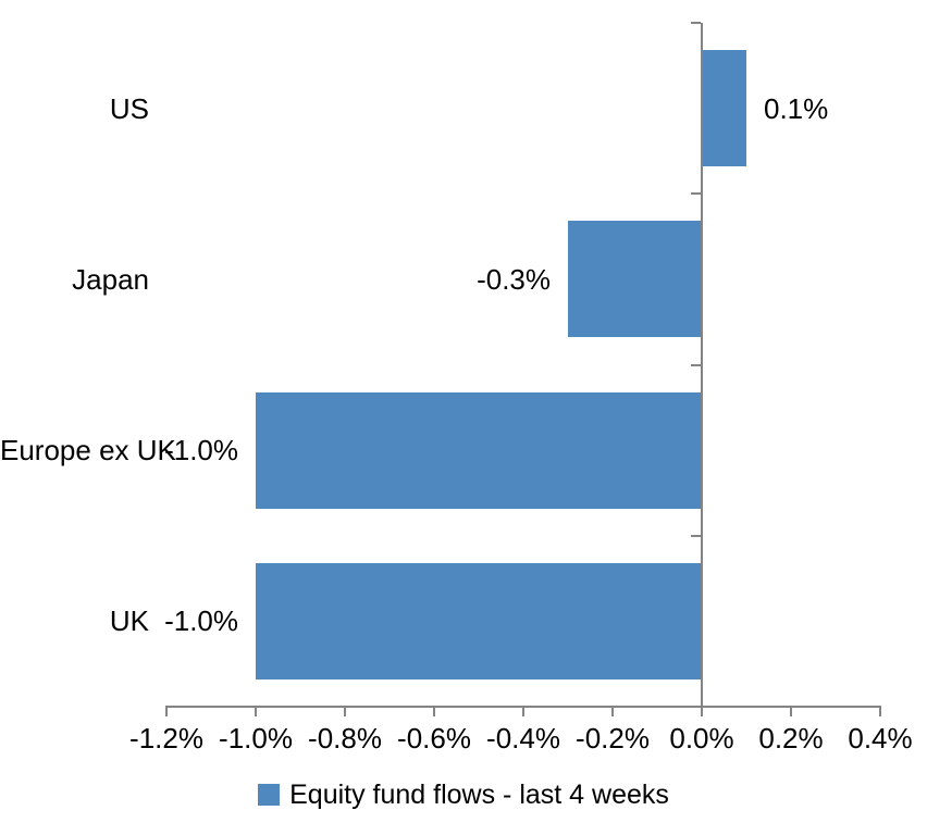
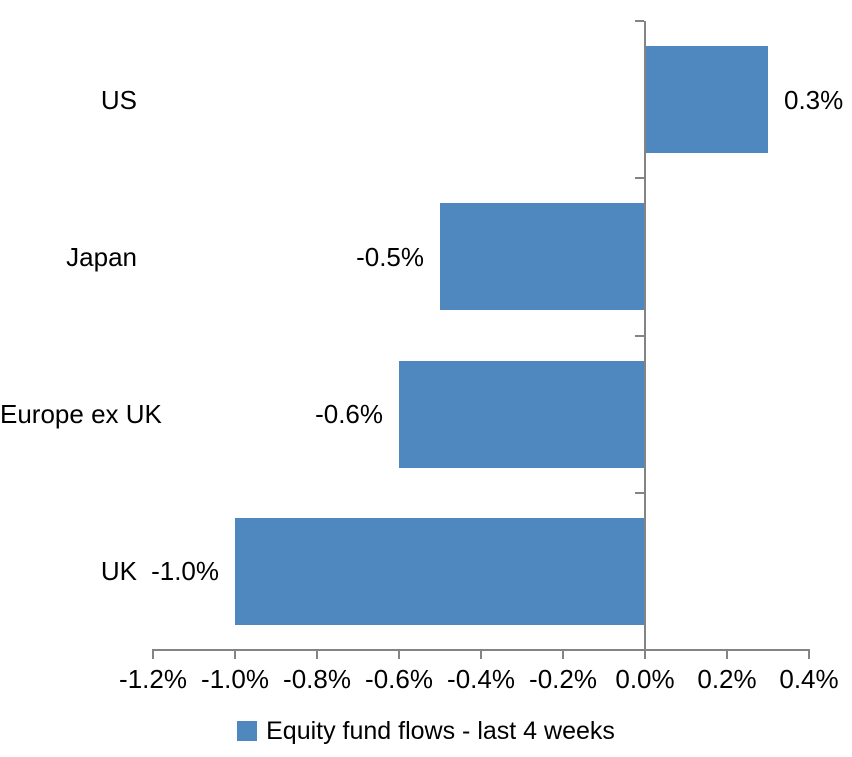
US: 0.1% -> 0.3%
Japan: -0.3% -> -0.5%
Europe ex UK: -1.0% -> -0.6%
